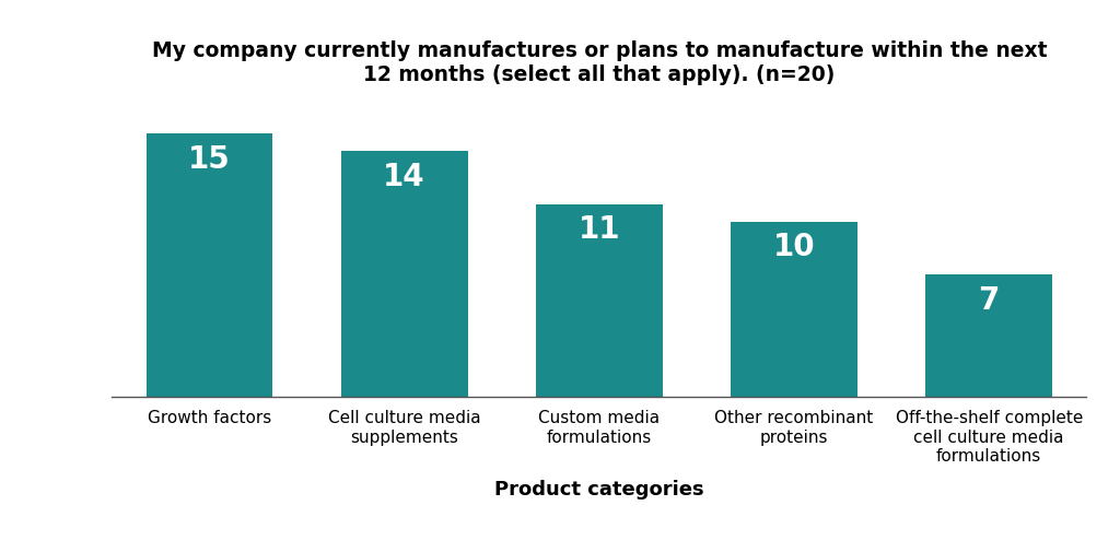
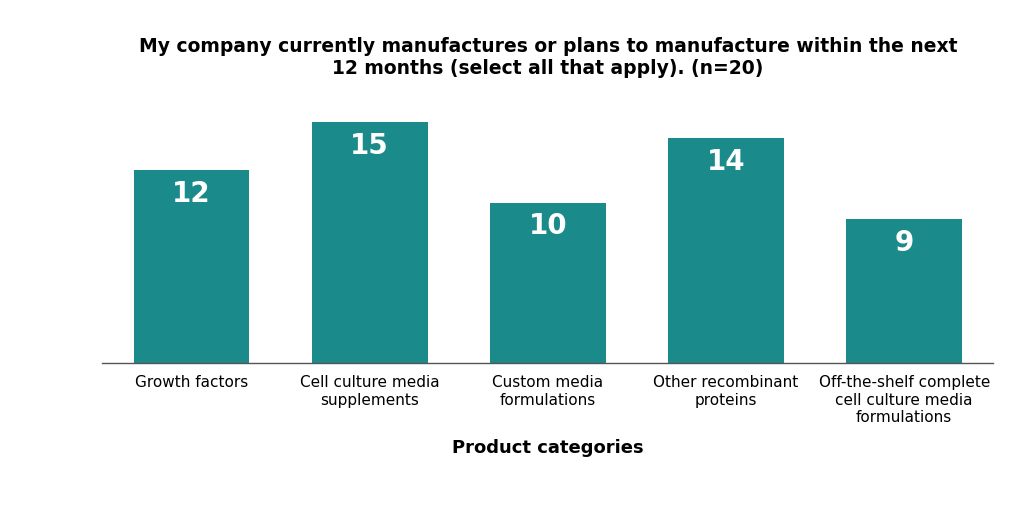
Growth factors: 15 -> 12
Cell culture media supplements: 14 -> 15
Custom media formulations: 11 -> 10
Other recombinant proteins: 10 -> 14
Off-the-shelf complete cell culture media formulations: 7 -> 9
